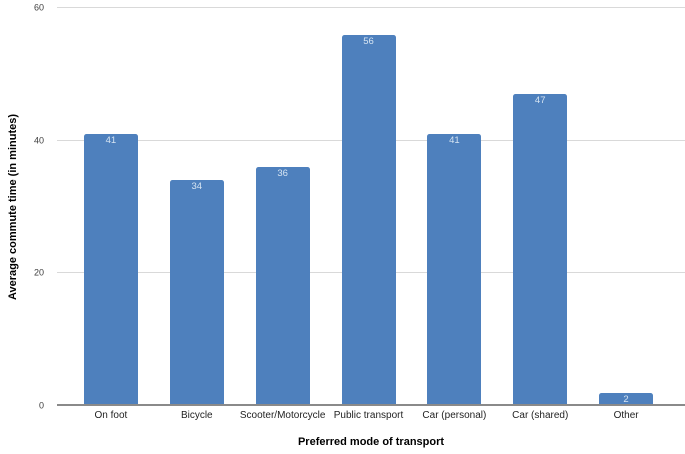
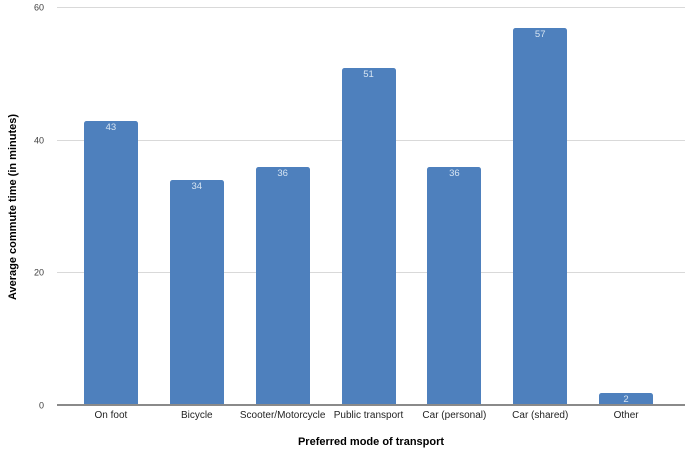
On foot: 41 -> 43
Public transport: 56 -> 51
Car (personal): 41 -> 36
Car (shared): 47 -> 57
